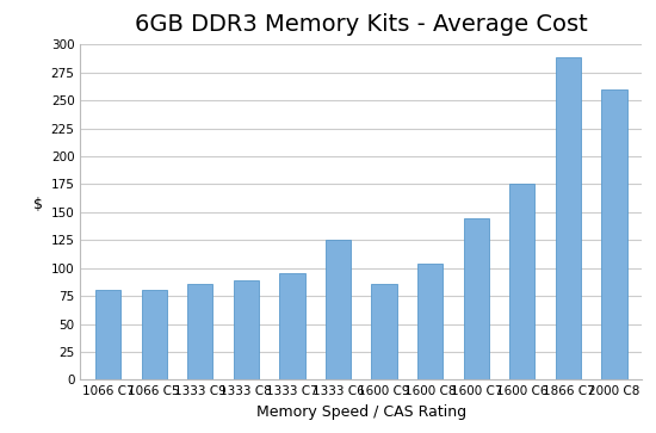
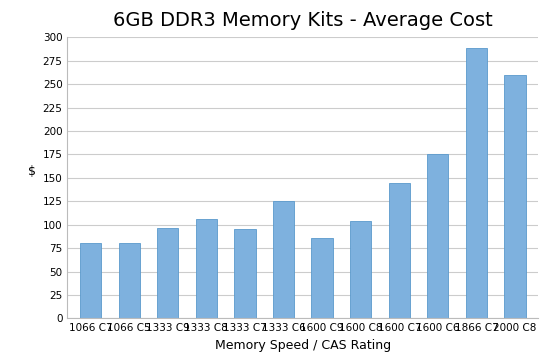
1333 C9: 86 -> 96
1333 C8: 89 -> 106
